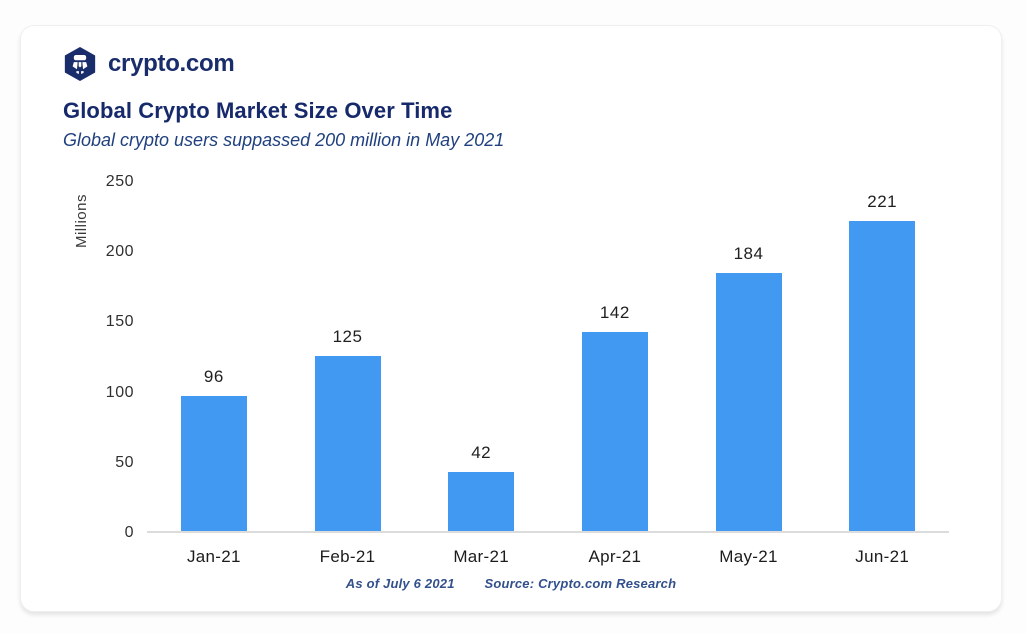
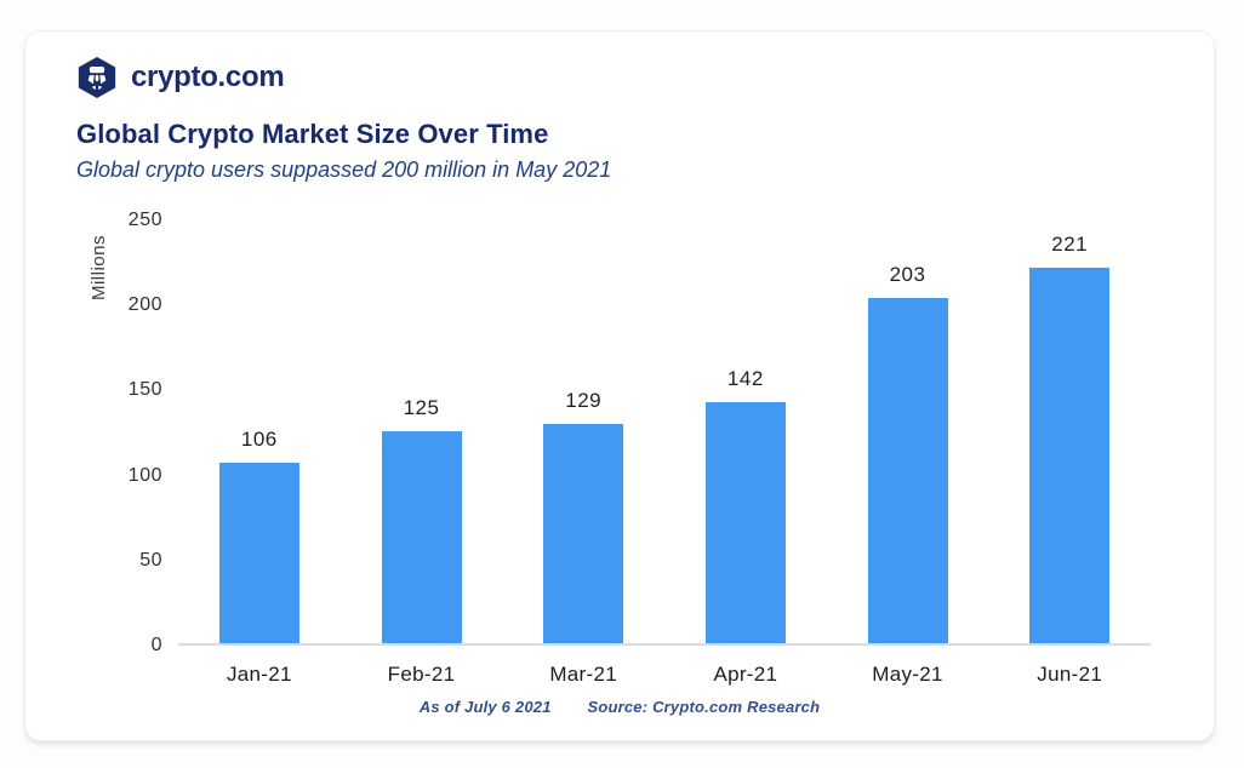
Jan-21: 96 -> 106
Mar-21: 42 -> 129
May-21: 184 -> 203
